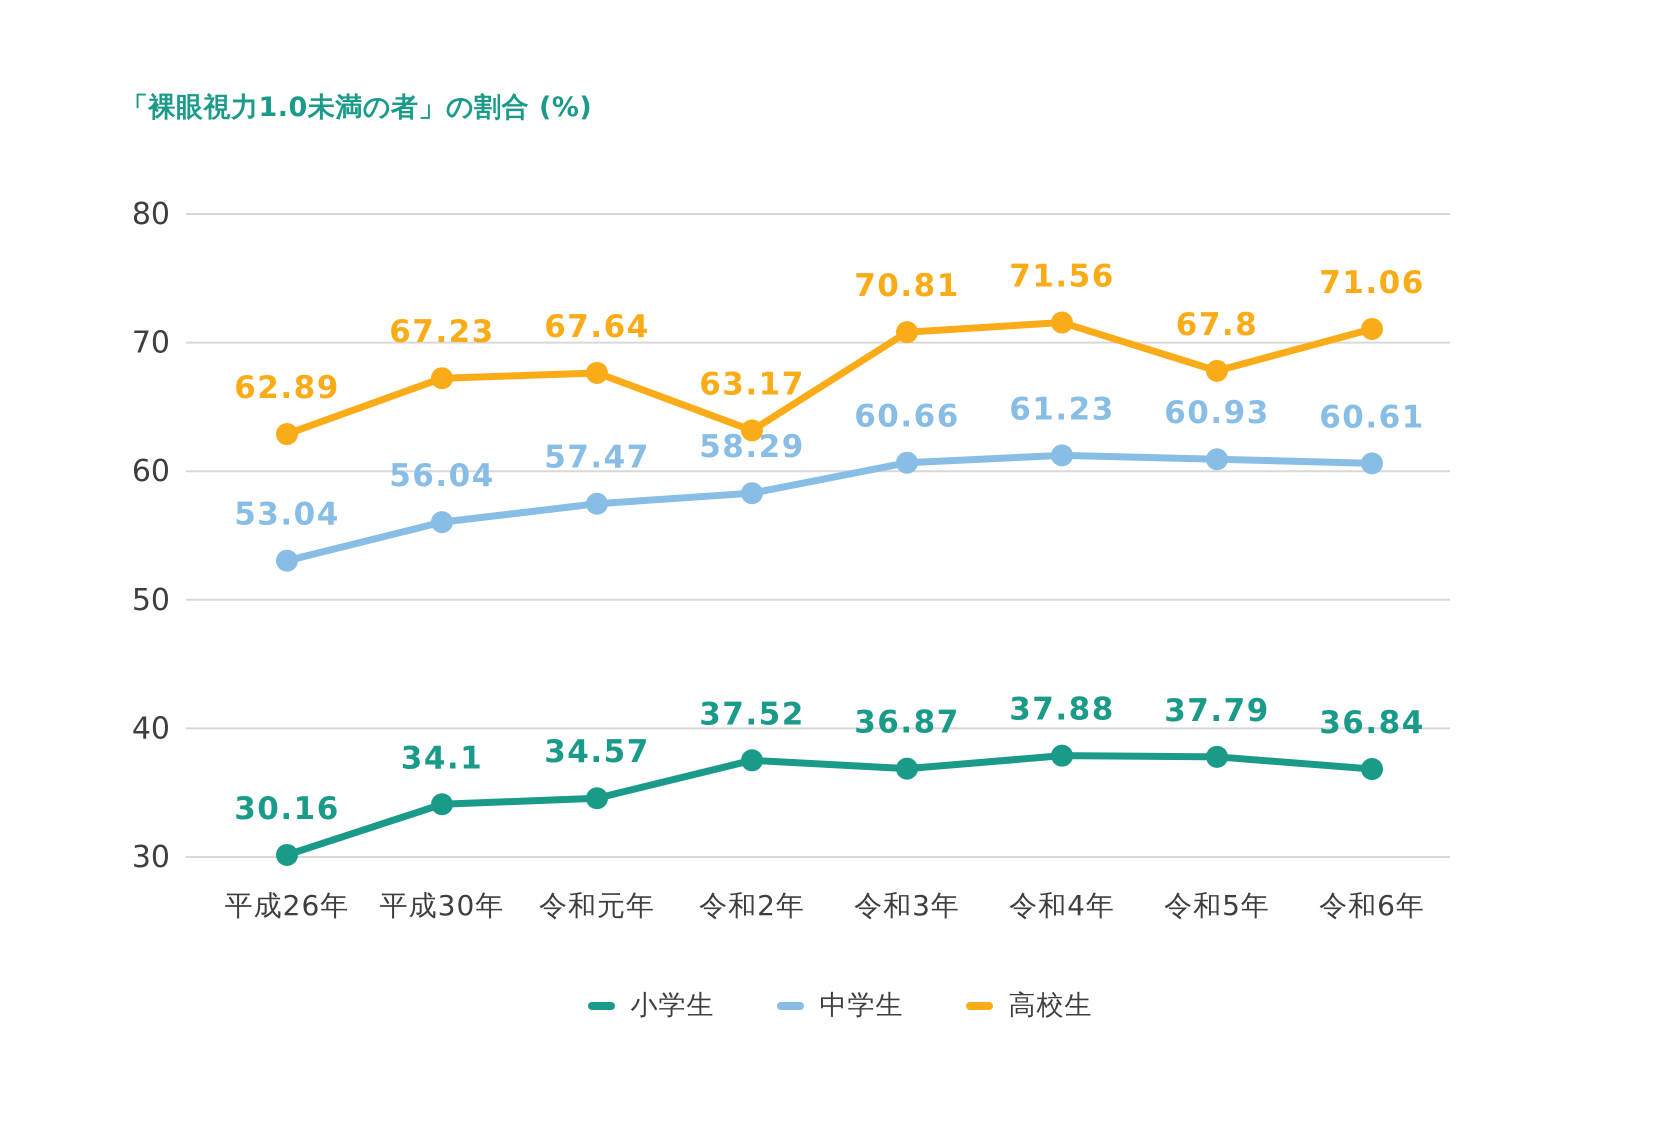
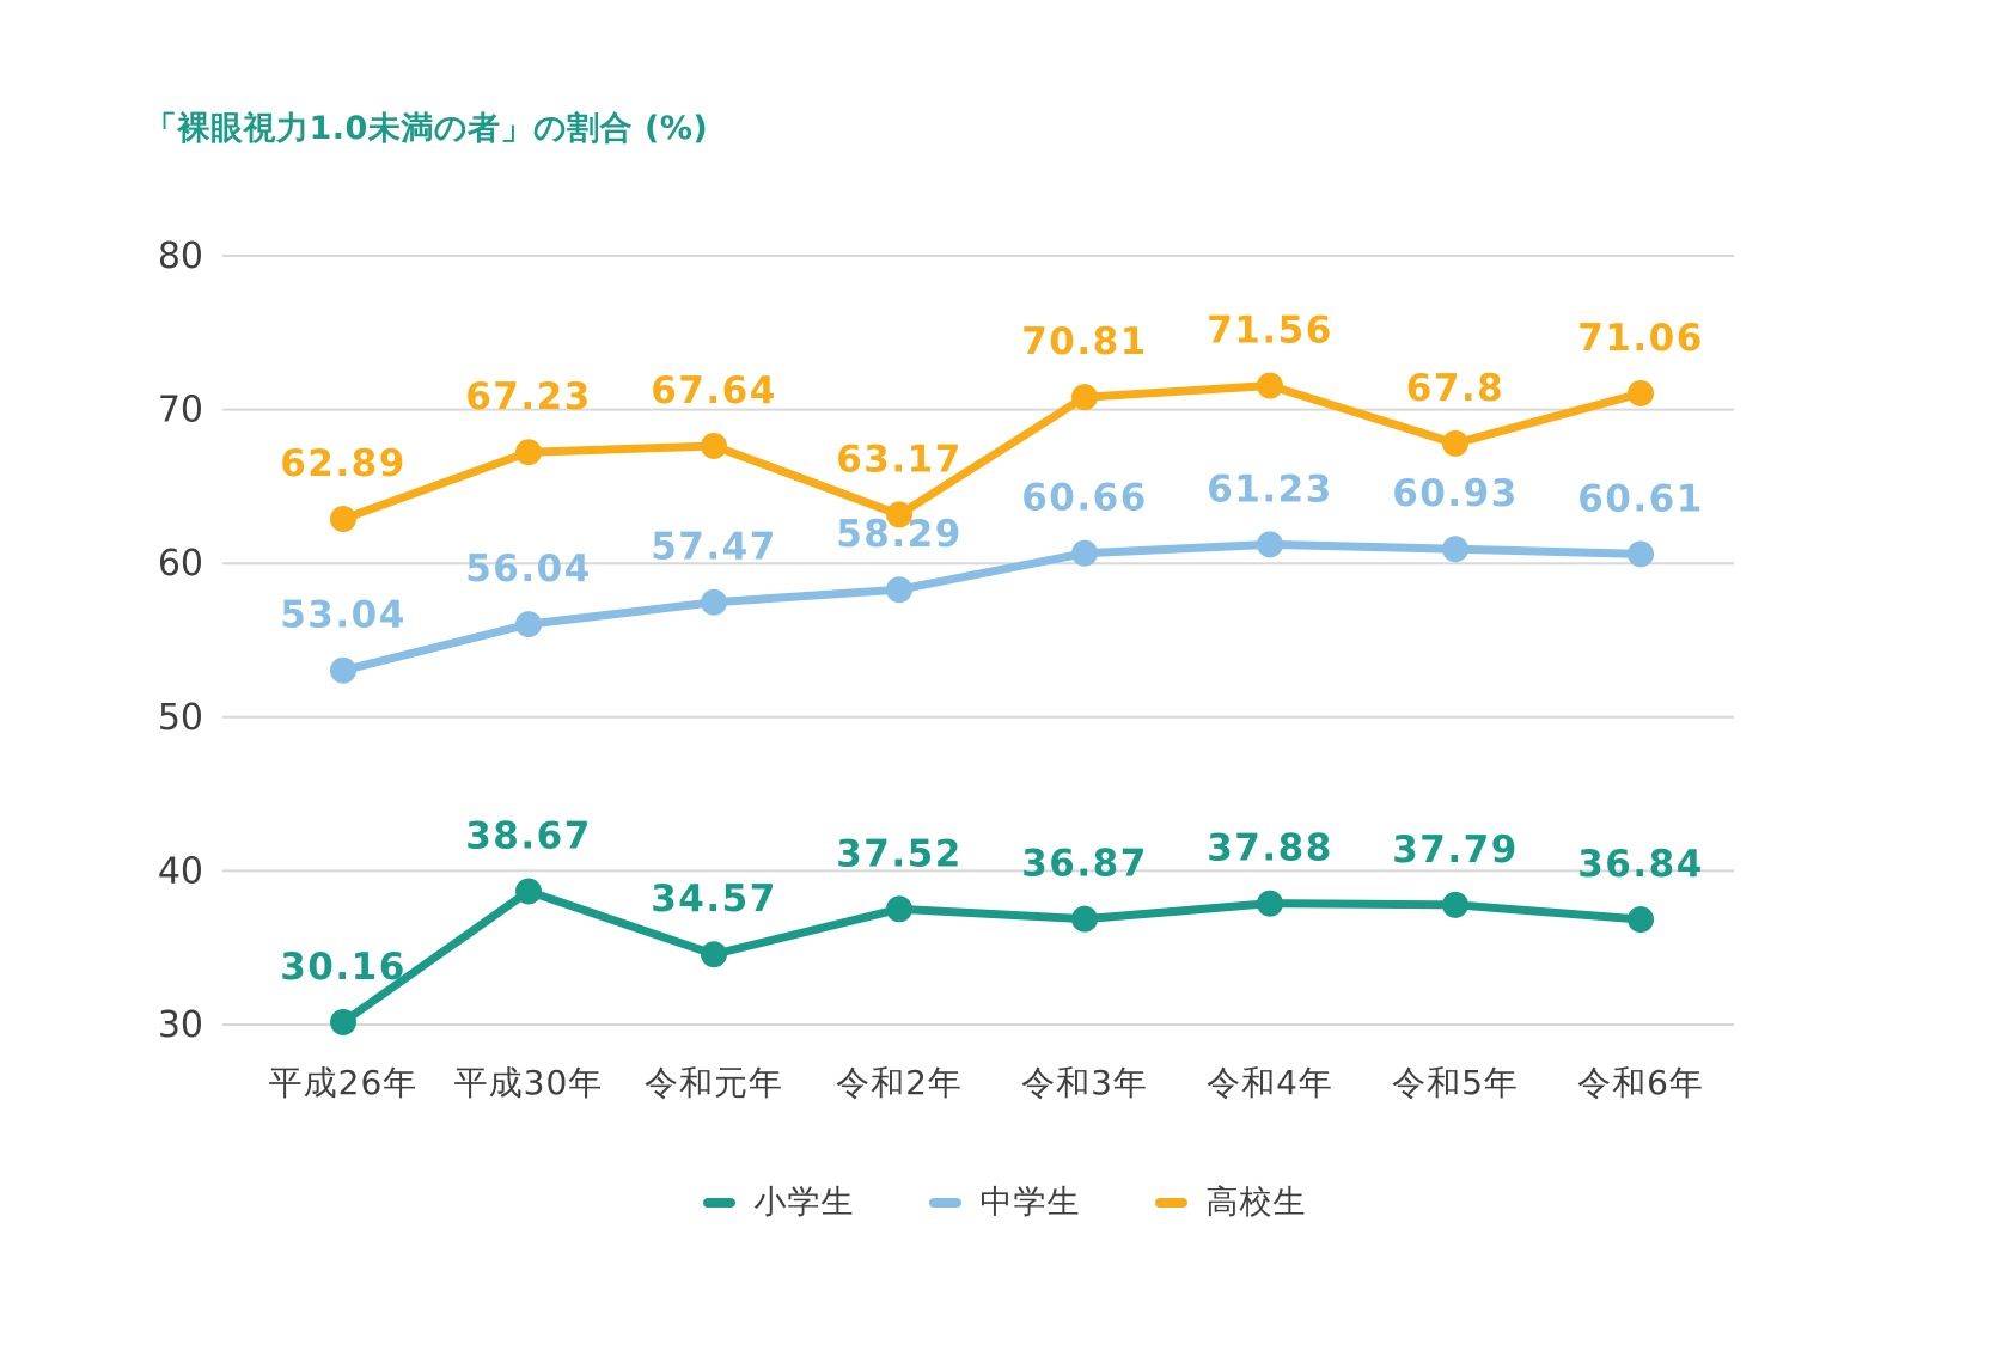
小学生/平成30年: 34.1 -> 38.67
